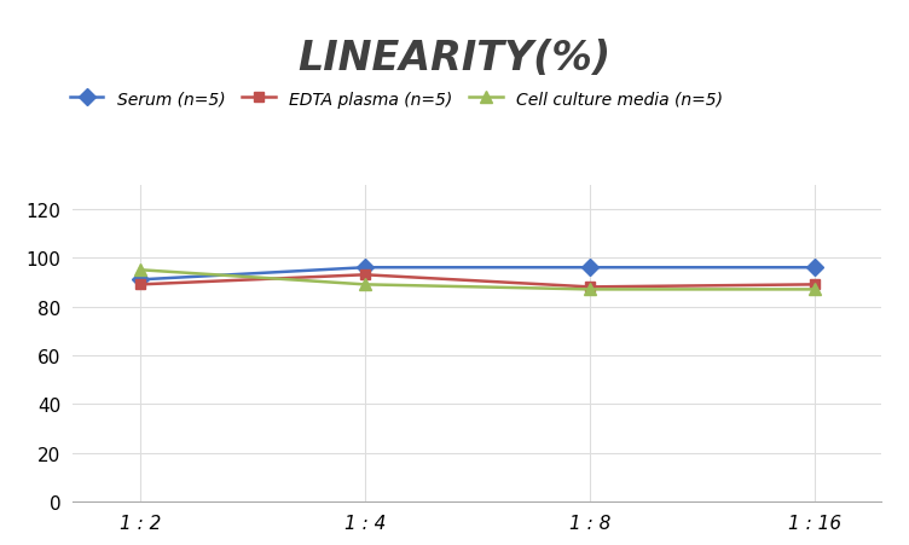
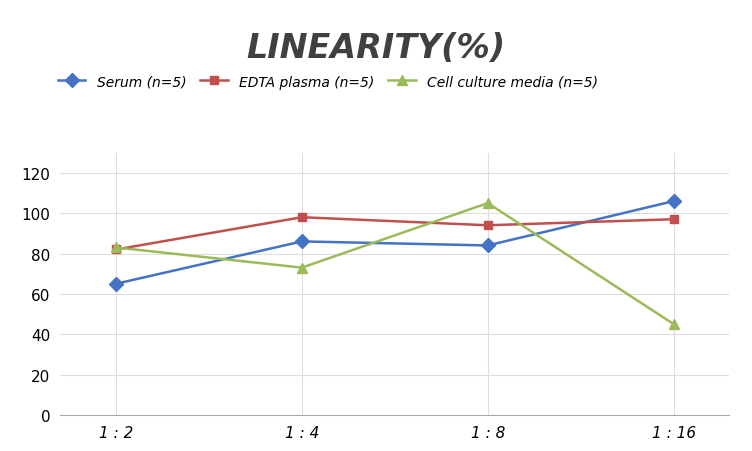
Serum (n=5)/1 : 2: 91 -> 65
EDTA plasma (n=5)/1 : 2: 89 -> 82
Cell culture media (n=5)/1 : 2: 95 -> 83
Serum (n=5)/1 : 4: 96 -> 86
EDTA plasma (n=5)/1 : 4: 93 -> 98
Cell culture media (n=5)/1 : 4: 89 -> 73
Serum (n=5)/1 : 8: 96 -> 84
EDTA plasma (n=5)/1 : 8: 88 -> 94
Cell culture media (n=5)/1 : 8: 87 -> 105
Serum (n=5)/1 : 16: 96 -> 106
EDTA plasma (n=5)/1 : 16: 89 -> 97
Cell culture media (n=5)/1 : 16: 87 -> 45
